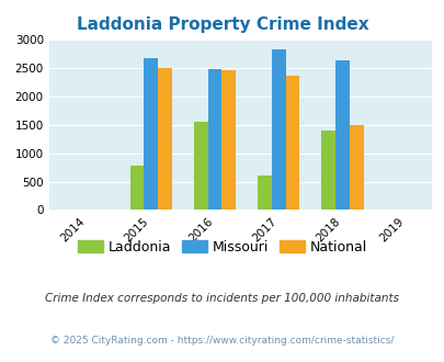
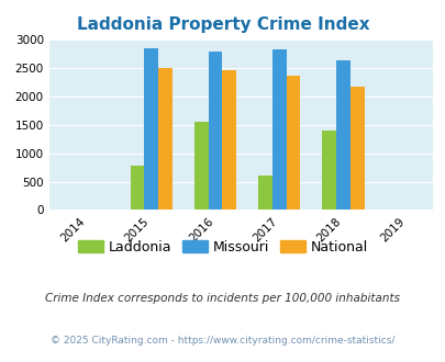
Missouri/2015: 2680 -> 2850
Missouri/2016: 2480 -> 2790
National/2018: 1500 -> 2180
